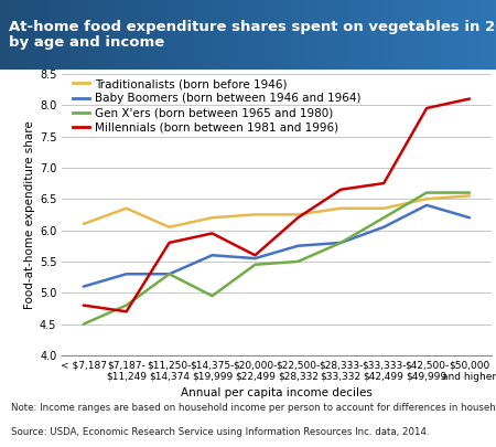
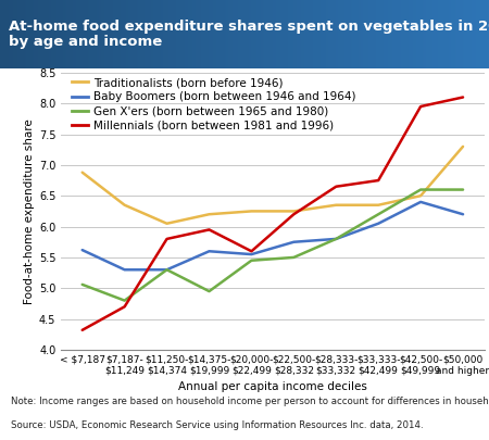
Traditionalists (born before 1946)/< $7,187: 6.10 -> 6.88
Baby Boomers (born between 1946 and 1964)/< $7,187: 5.10 -> 5.62
Gen X'ers (born between 1965 and 1980)/< $7,187: 4.50 -> 5.06
Millennials (born between 1981 and 1996)/< $7,187: 4.80 -> 4.32
Traditionalists (born before 1946)/$50,000 and higher: 6.55 -> 7.30
